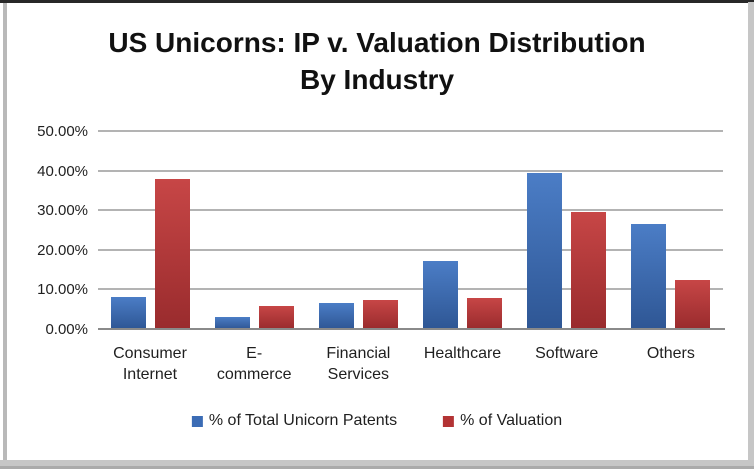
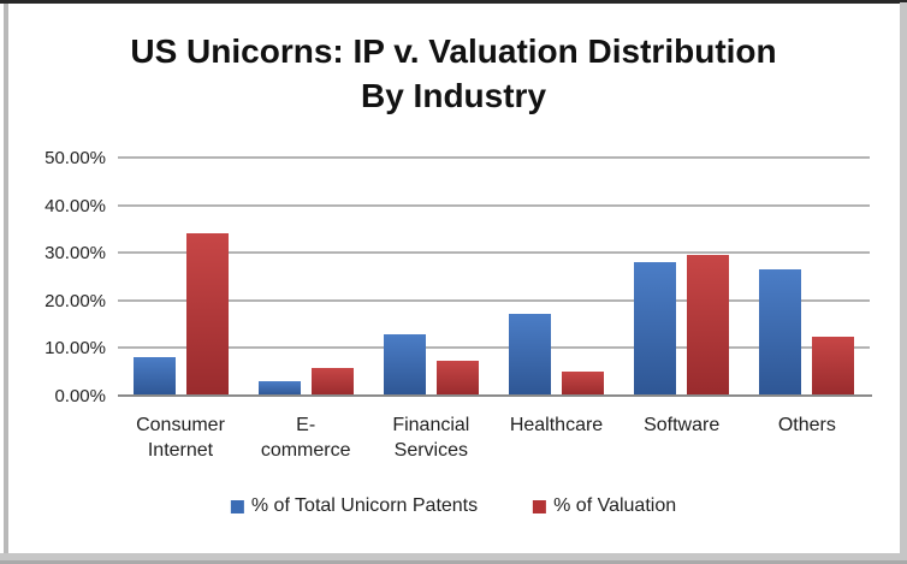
% of Valuation/Consumer Internet: 38% -> 34%
% of Total Unicorn Patents/Financial Services: 6% -> 13%
% of Valuation/Healthcare: 8% -> 5%
% of Total Unicorn Patents/Software: 40% -> 28%
